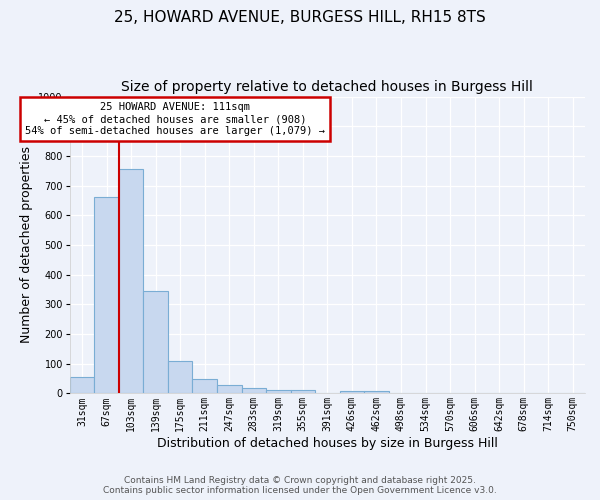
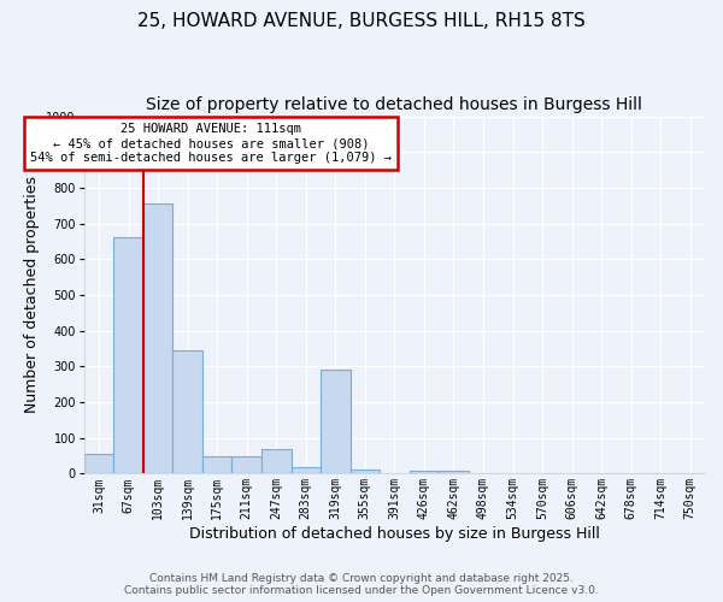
175sqm: 110 -> 50
247sqm: 28 -> 70
319sqm: 13 -> 290
